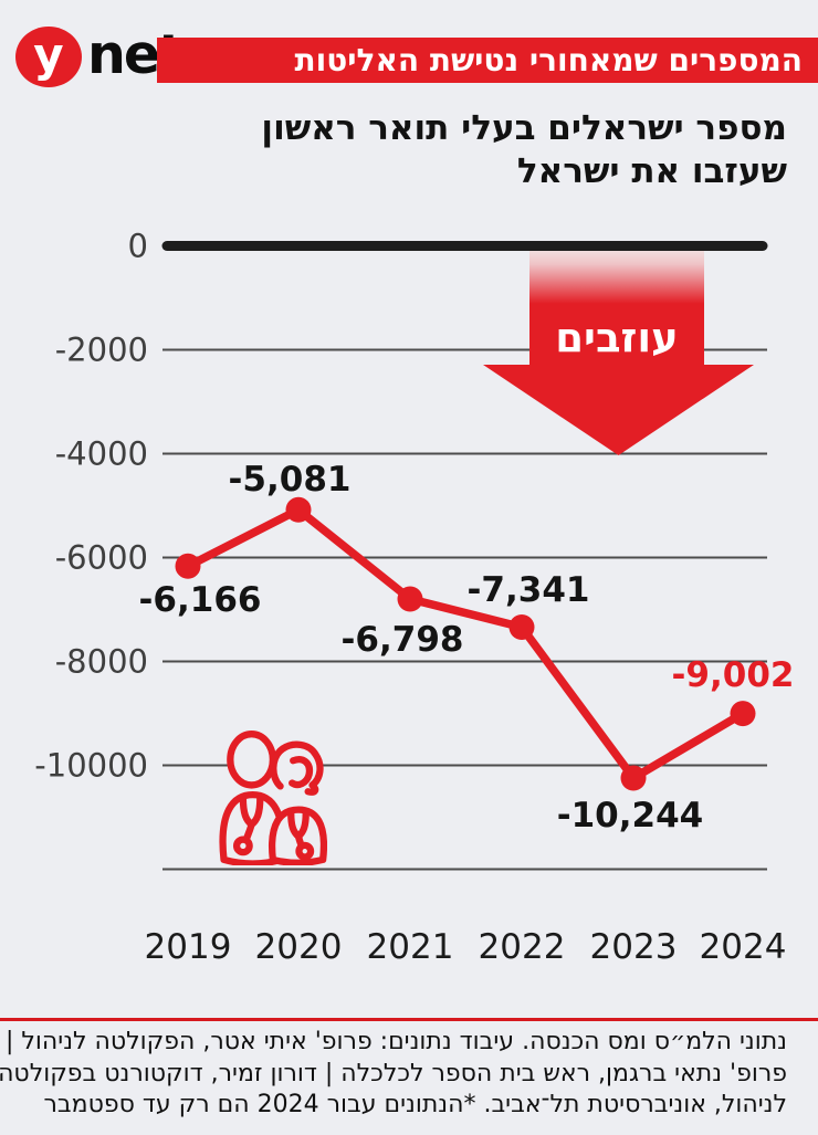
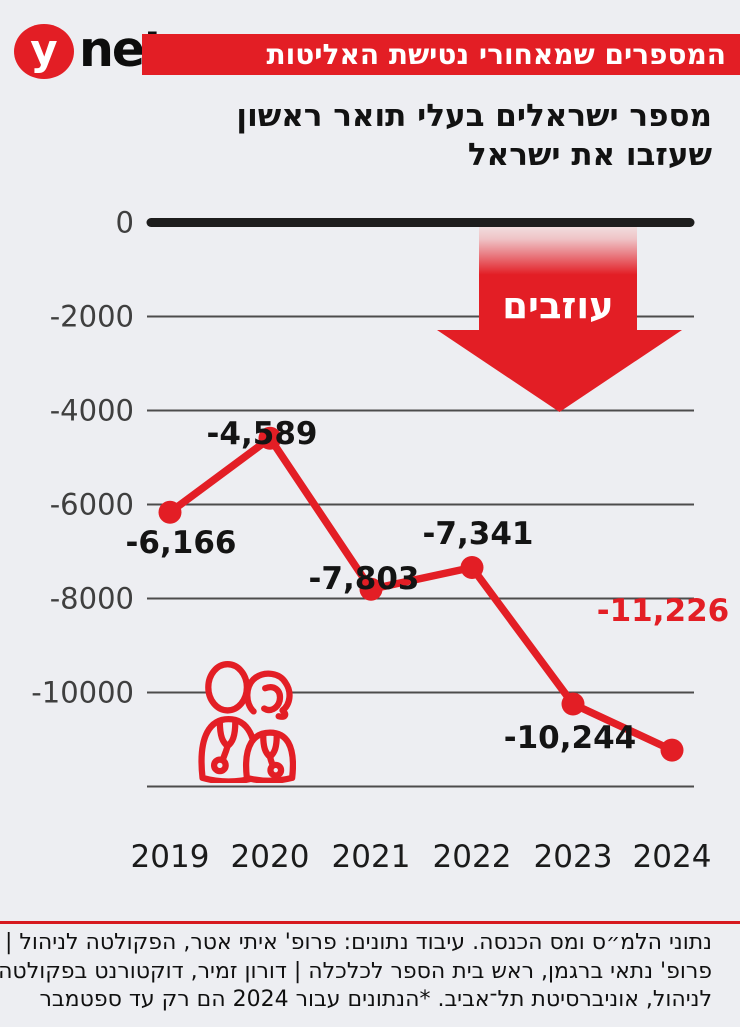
2020: -5,081 -> -4,589
2021: -6,798 -> -7,803
2024: -9,002 -> -11,226
